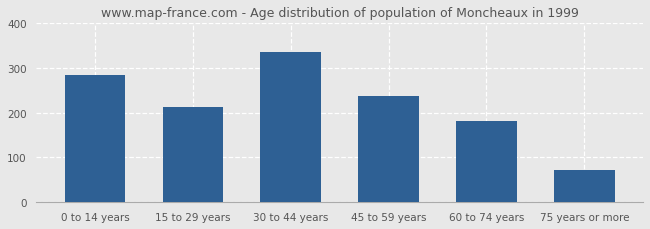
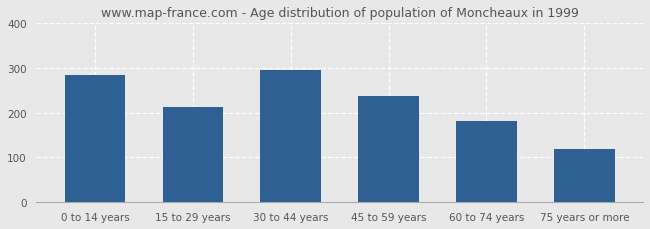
30 to 44 years: 335 -> 295
75 years or more: 72 -> 120
